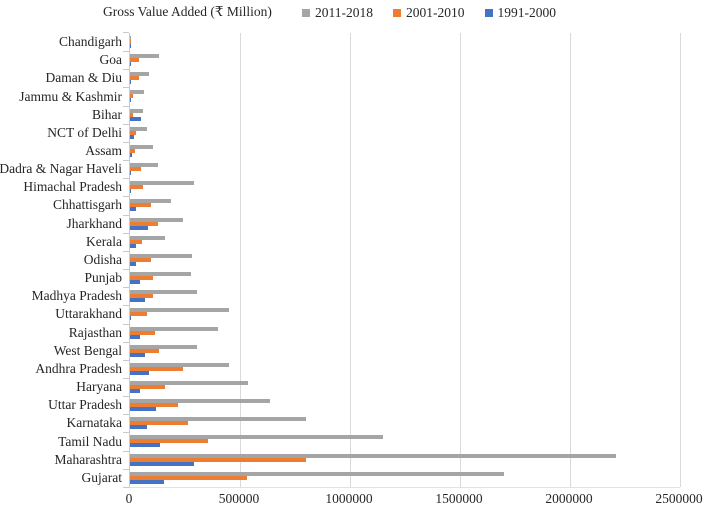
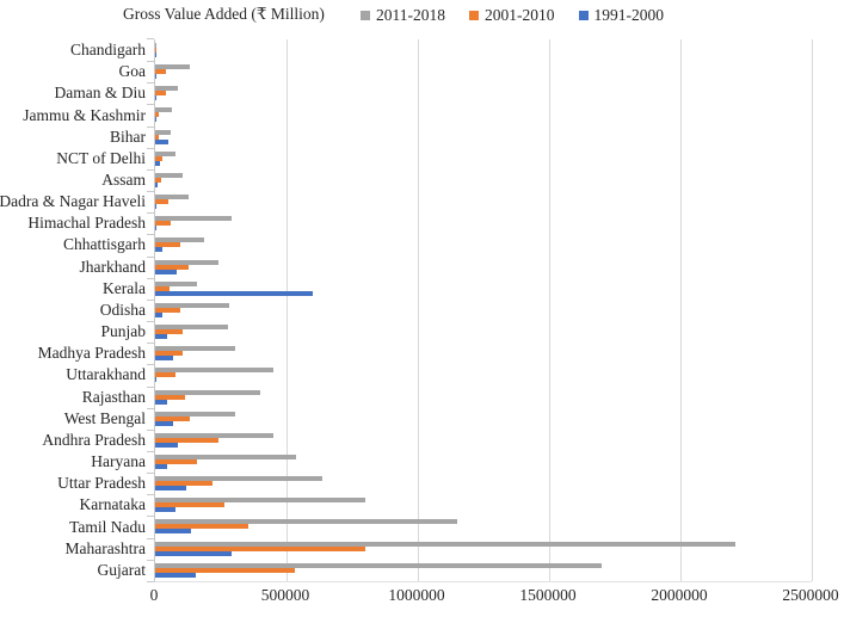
1991-2000/Kerala: 20000 -> 600000
